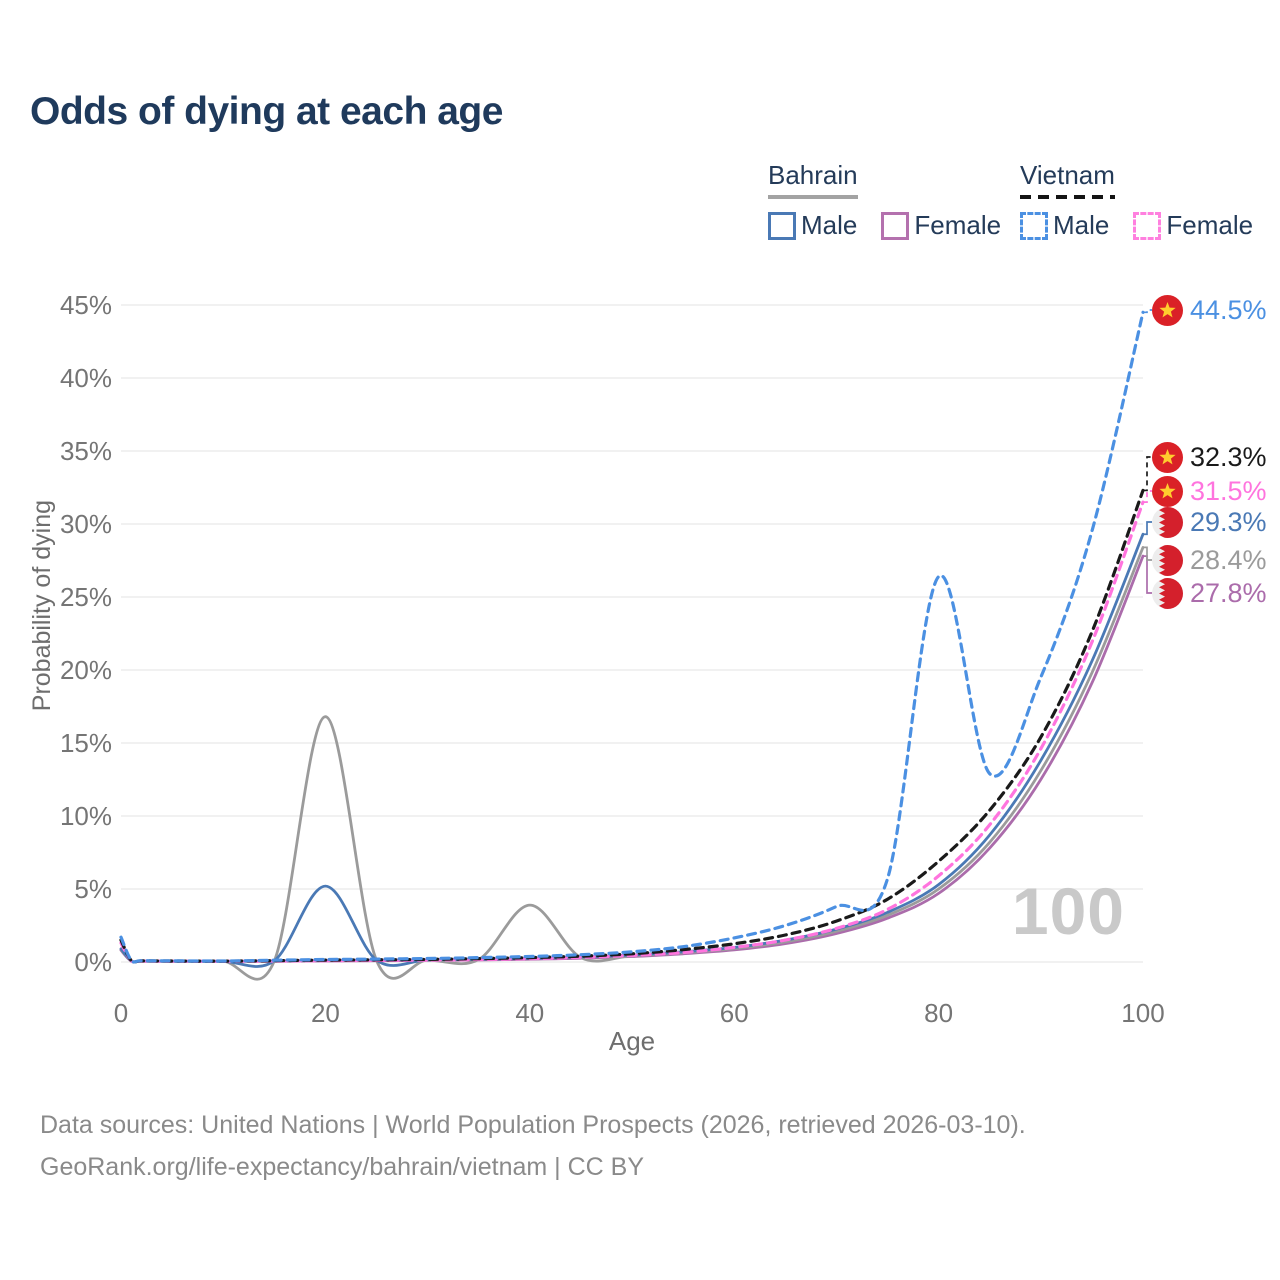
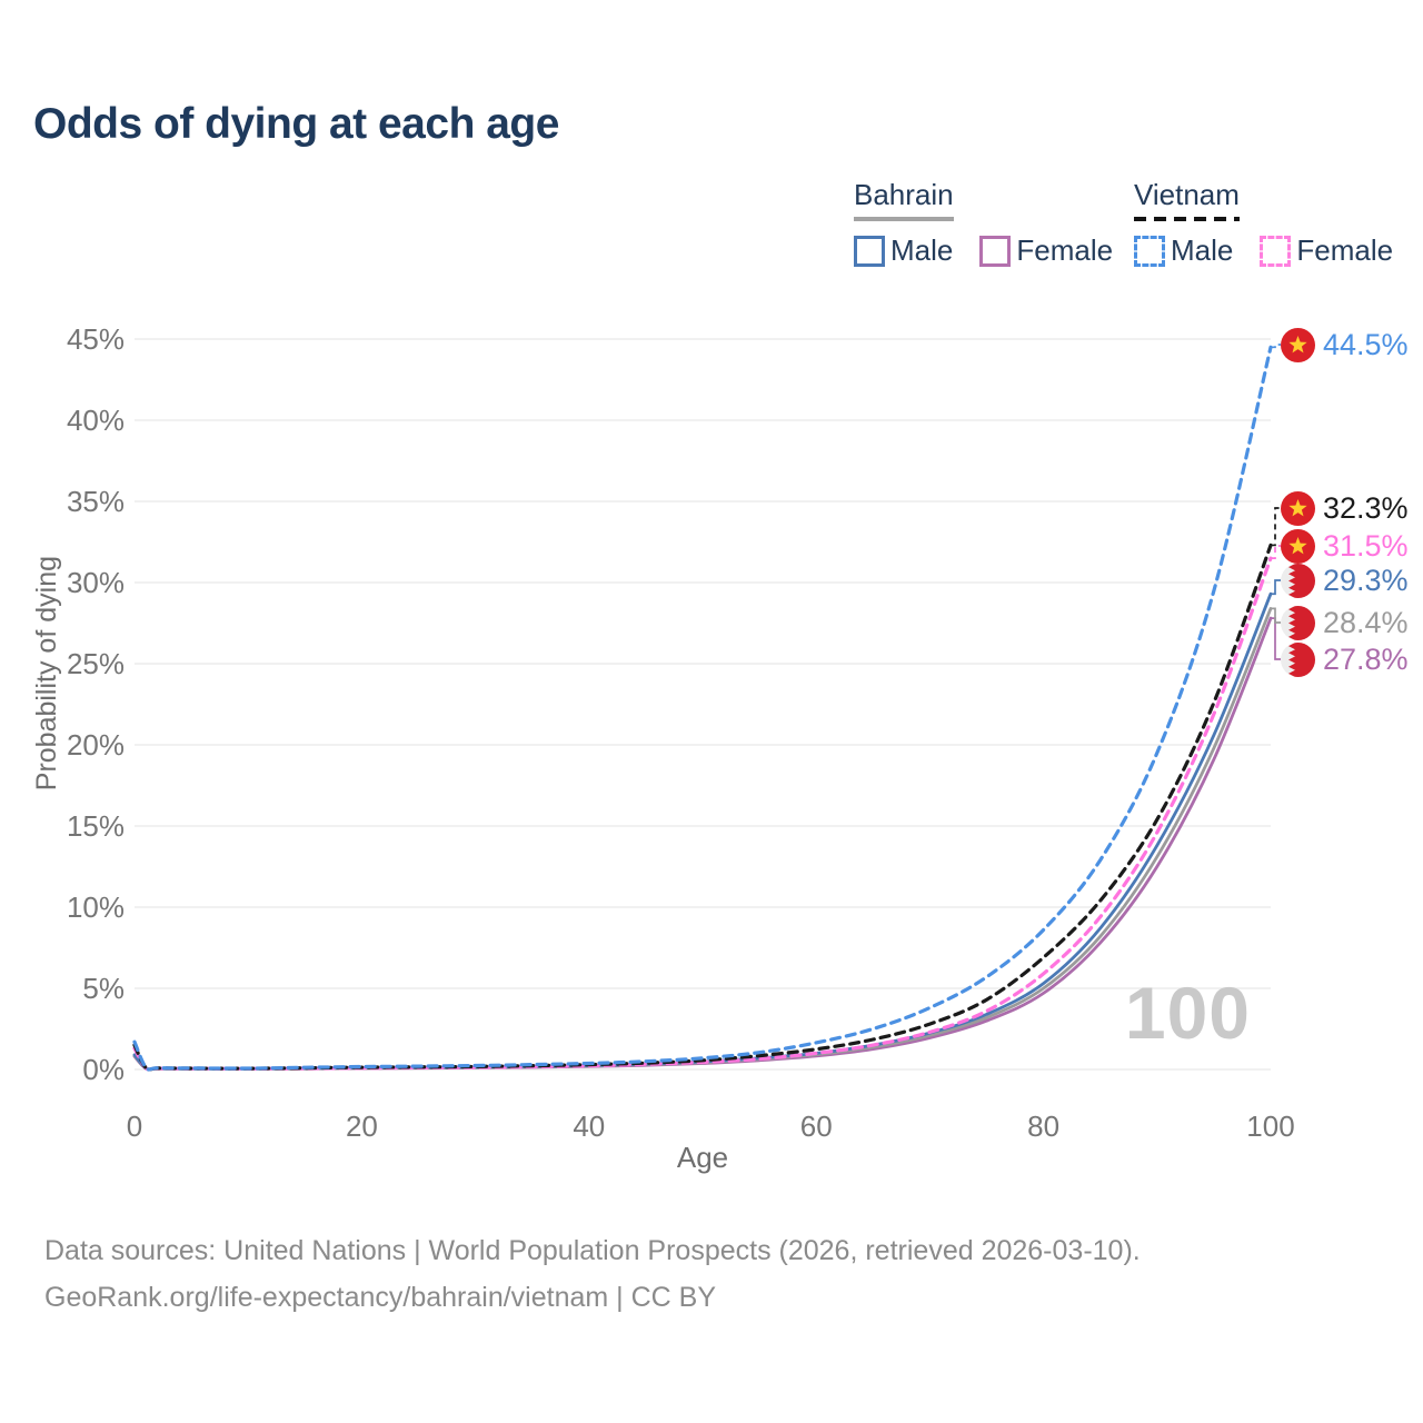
Bahrain/20: 16.8% -> 0.1%
Bahrain Male/20: 5.2% -> 0.1%
Bahrain/40: 3.9% -> 0.2%
Vietnam Male/80: 26.4% -> 8.6%
